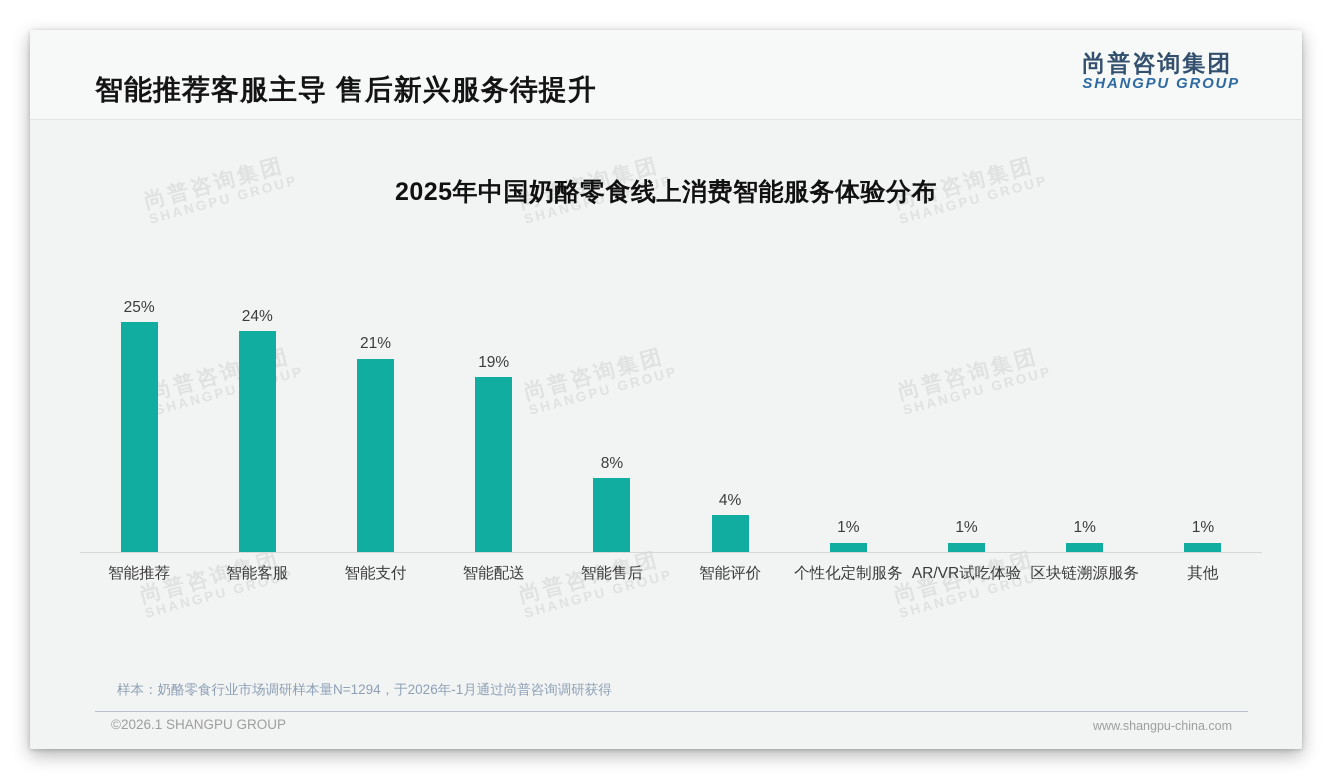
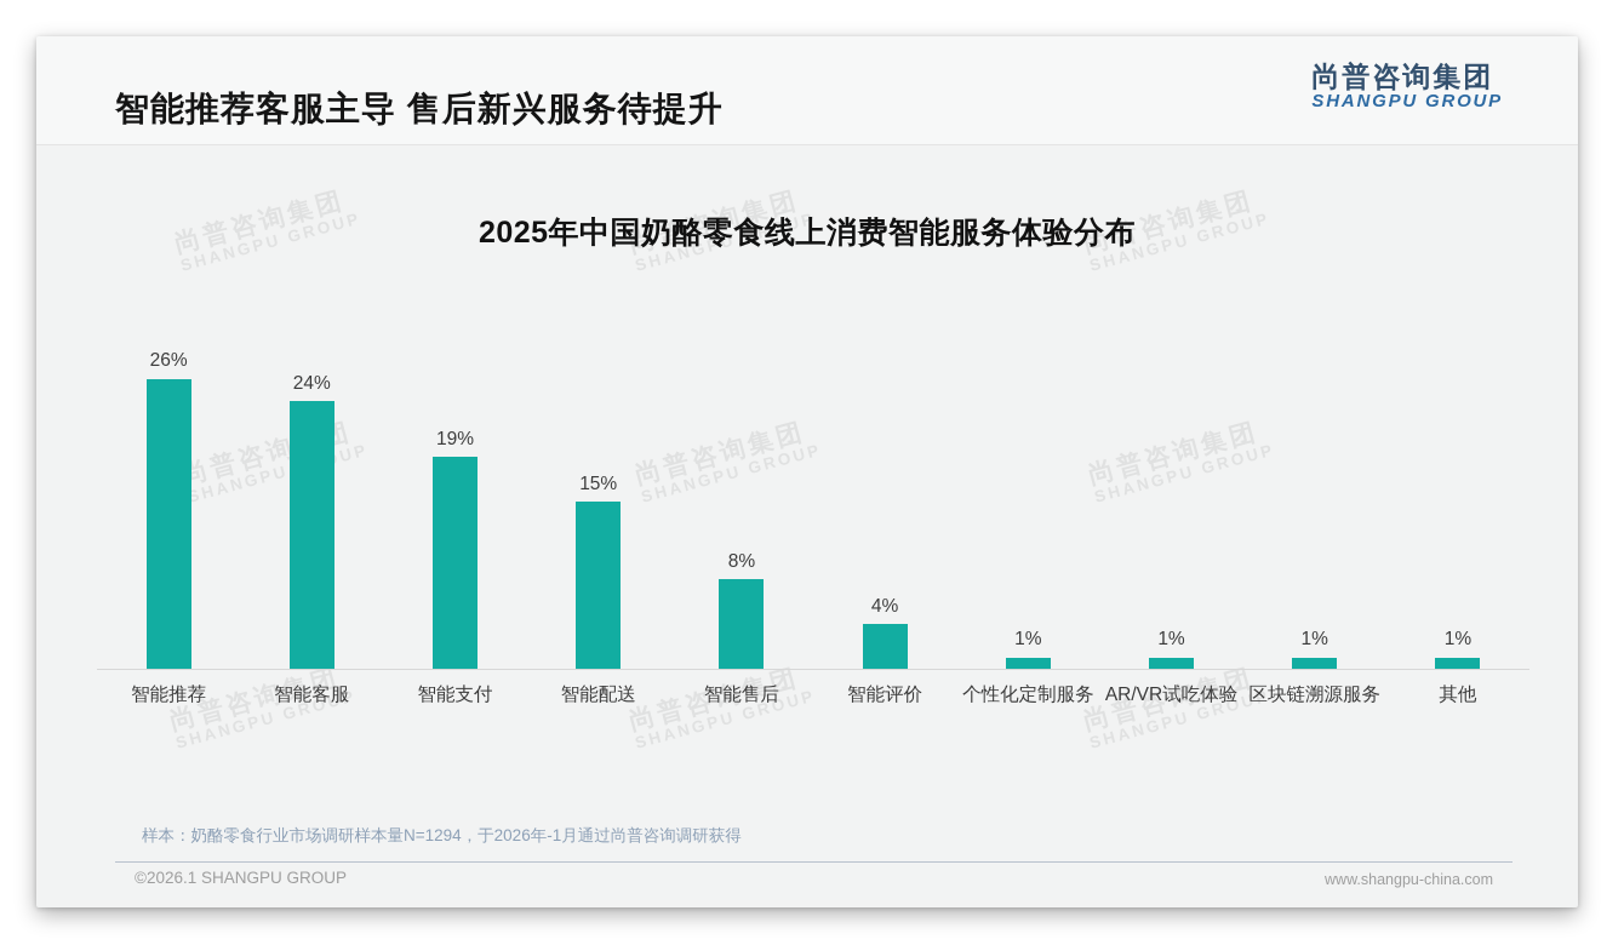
智能推荐: 25% -> 26%
智能支付: 21% -> 19%
智能配送: 19% -> 15%
